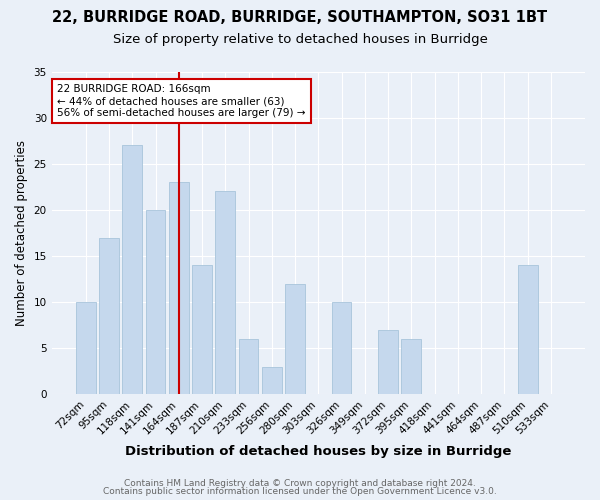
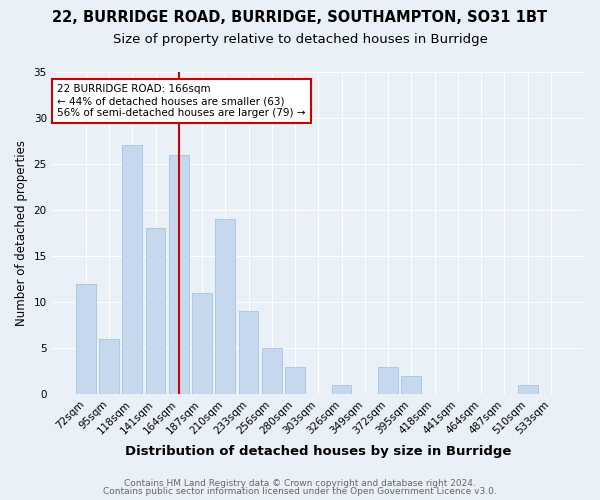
72sqm: 10 -> 12
95sqm: 17 -> 6
141sqm: 20 -> 18
164sqm: 23 -> 26
187sqm: 14 -> 11
210sqm: 22 -> 19
233sqm: 6 -> 9
256sqm: 3 -> 5
280sqm: 12 -> 3
326sqm: 10 -> 1
372sqm: 7 -> 3
395sqm: 6 -> 2
510sqm: 14 -> 1
